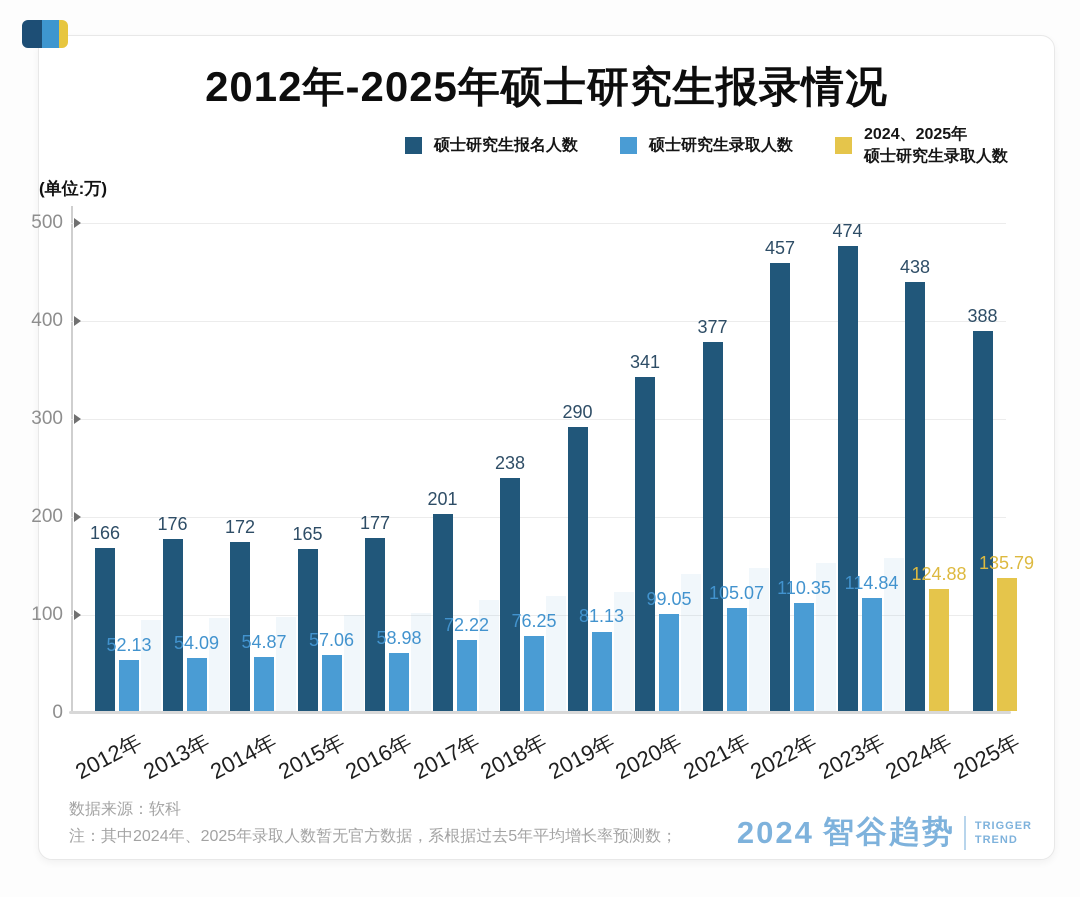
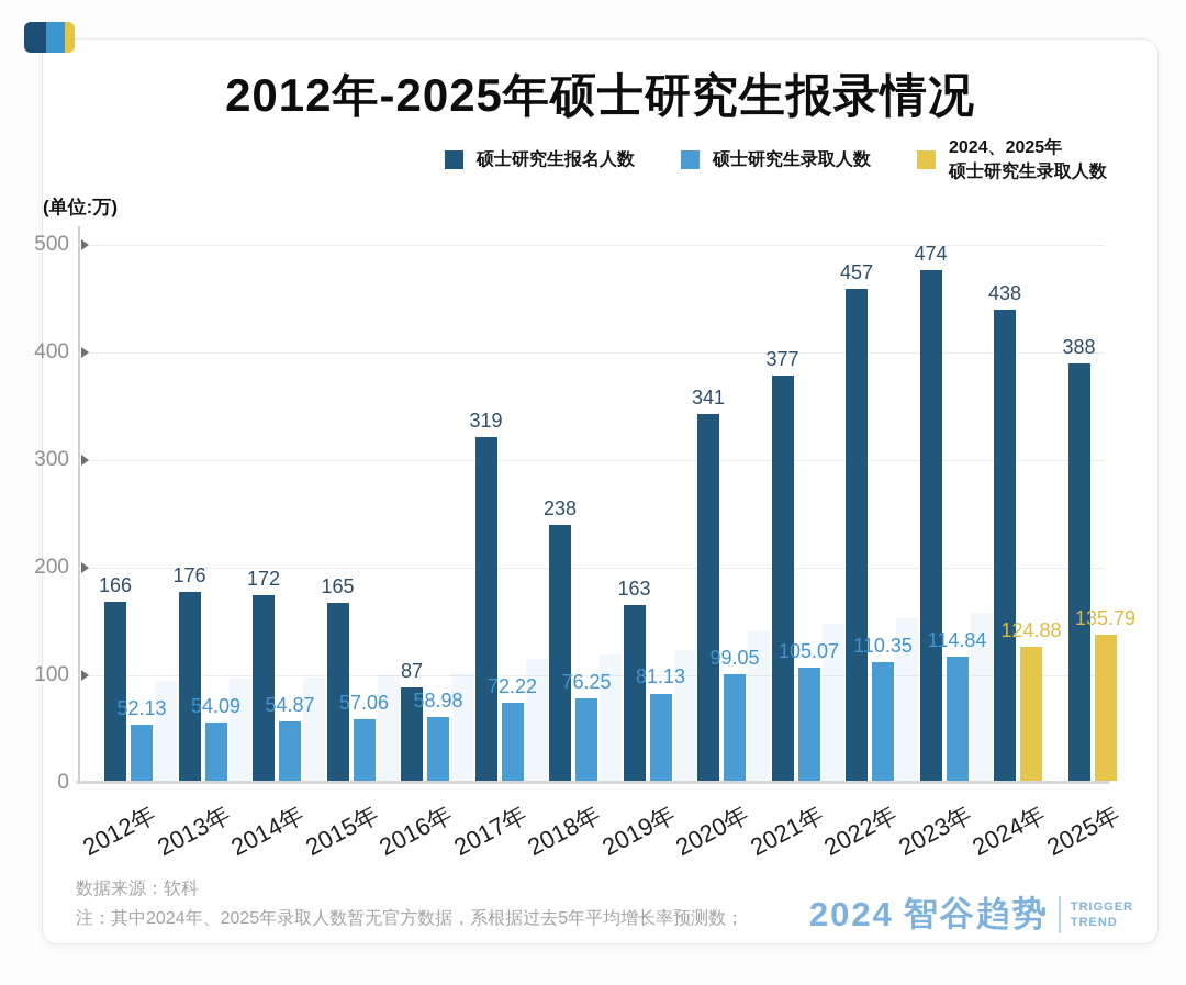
硕士研究生报名人数/2016年: 177 -> 87
硕士研究生报名人数/2017年: 201 -> 319
硕士研究生报名人数/2019年: 290 -> 163
